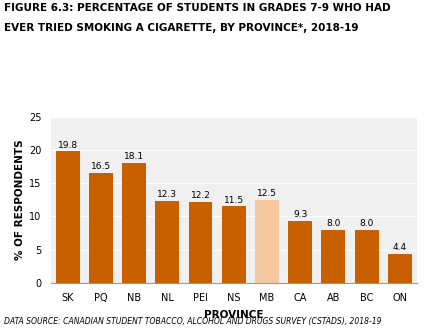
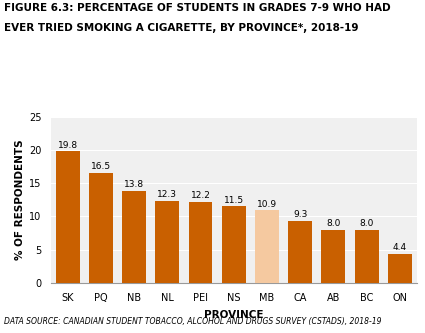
NB: 18.1 -> 13.8
MB: 12.5 -> 10.9
